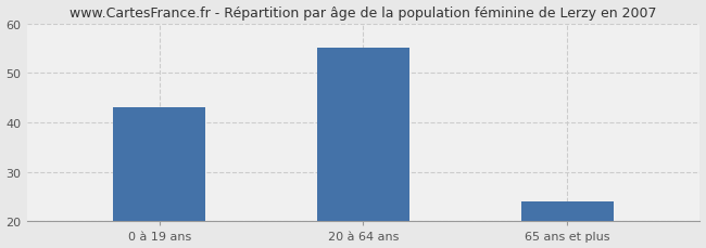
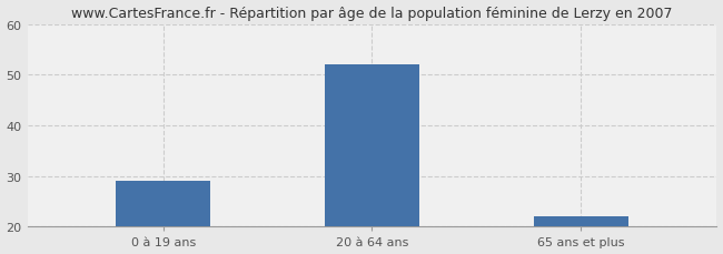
0 à 19 ans: 43 -> 29
20 à 64 ans: 55 -> 52
65 ans et plus: 24 -> 22
